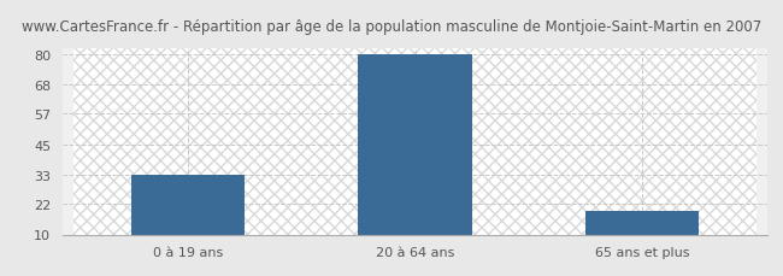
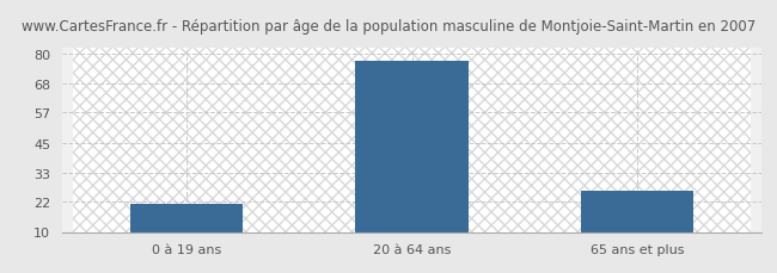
0 à 19 ans: 33 -> 21
20 à 64 ans: 80 -> 77
65 ans et plus: 19 -> 26
